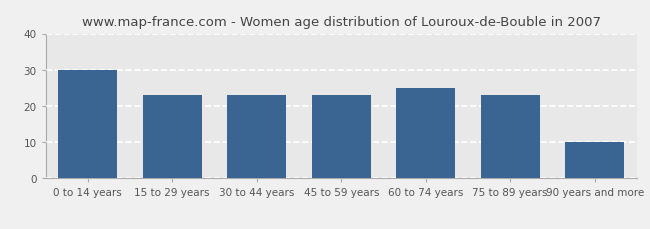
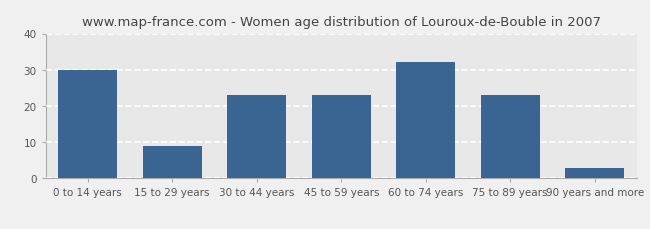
15 to 29 years: 23 -> 9
60 to 74 years: 25 -> 32
90 years and more: 10 -> 3
